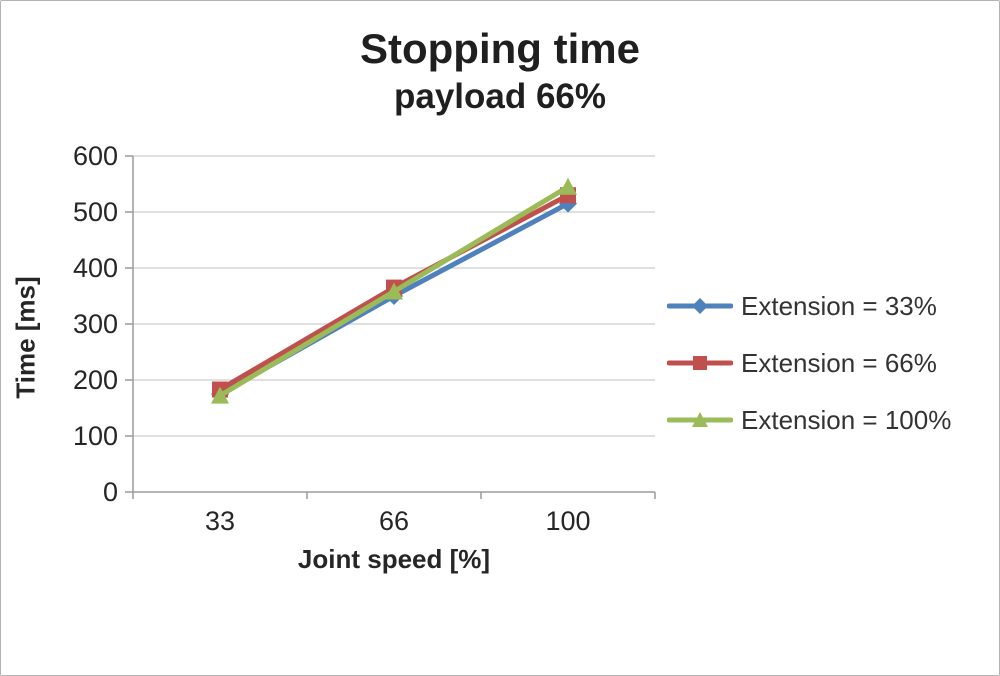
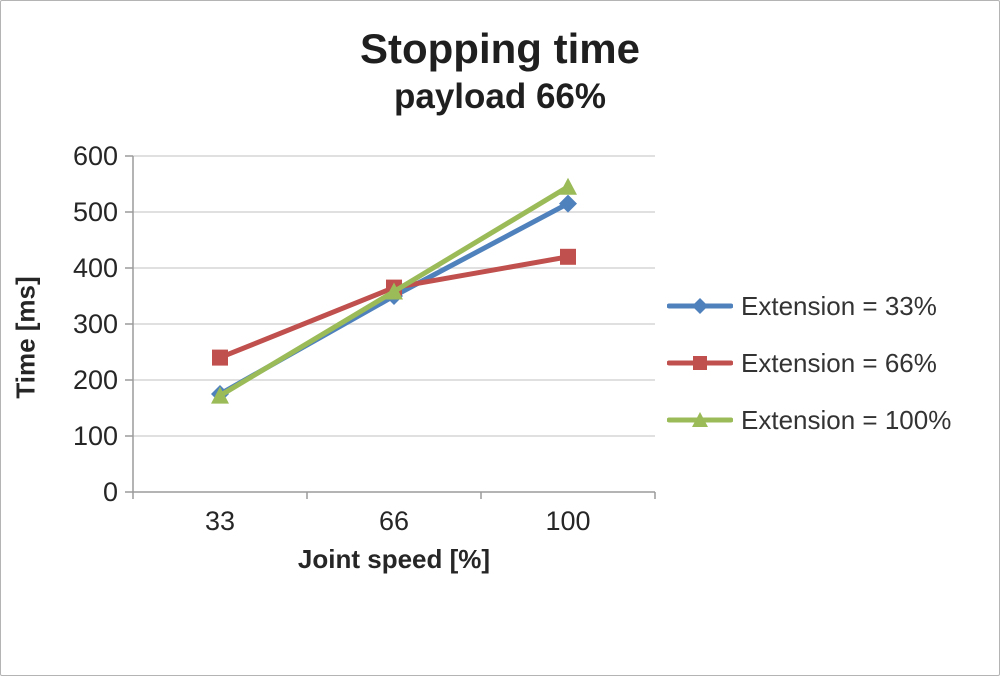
Extension = 66%/33: 180 -> 240
Extension = 66%/100: 530 -> 420
